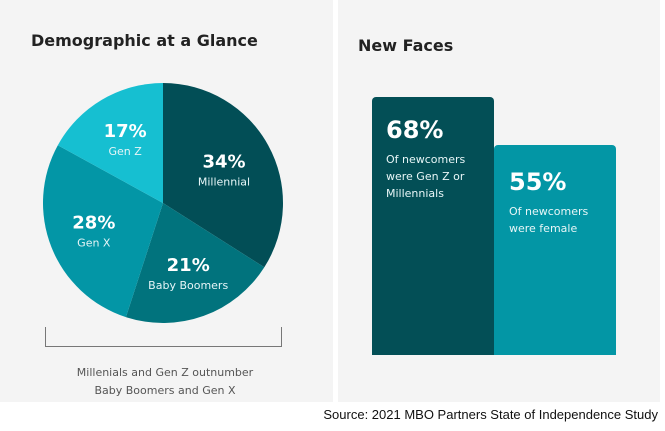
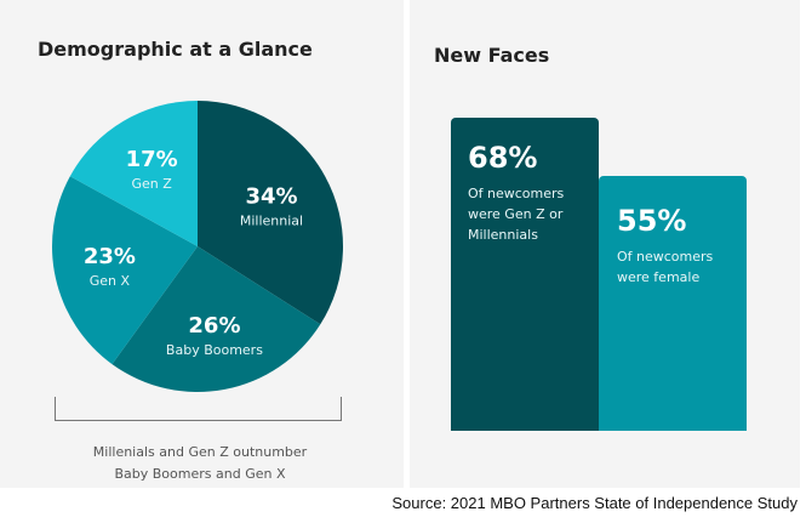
Demographic at a Glance/Baby Boomers: 21% -> 26%
Demographic at a Glance/Gen X: 28% -> 23%
